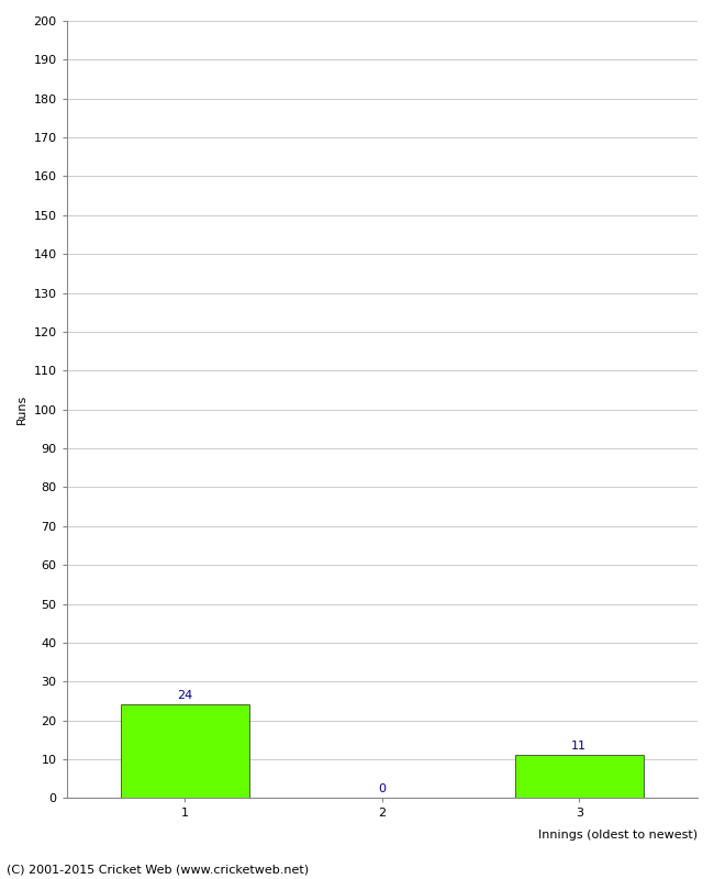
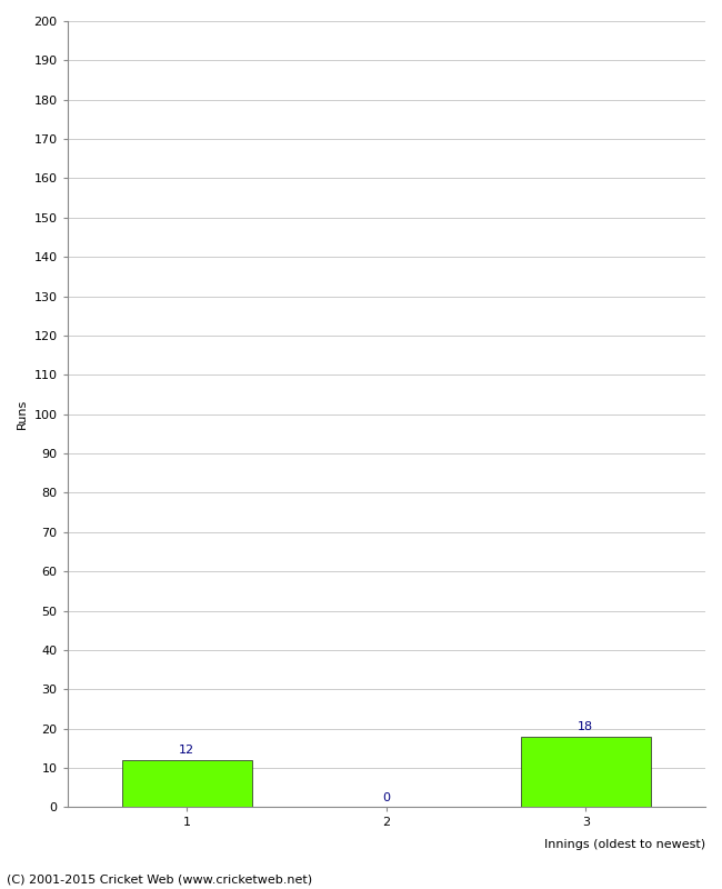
1: 24 -> 12
3: 11 -> 18
